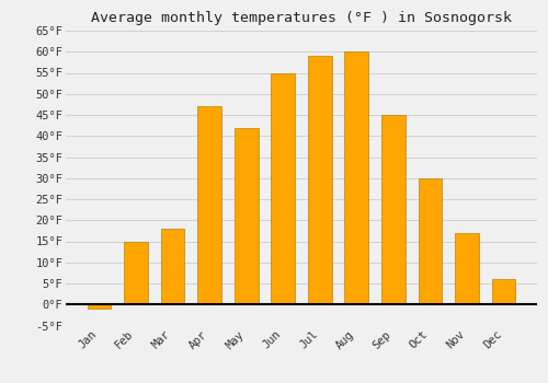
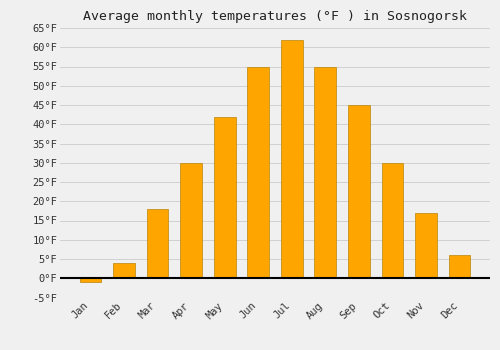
Feb: 15°F -> 4°F
Apr: 47°F -> 30°F
Jul: 59°F -> 62°F
Aug: 60°F -> 55°F
